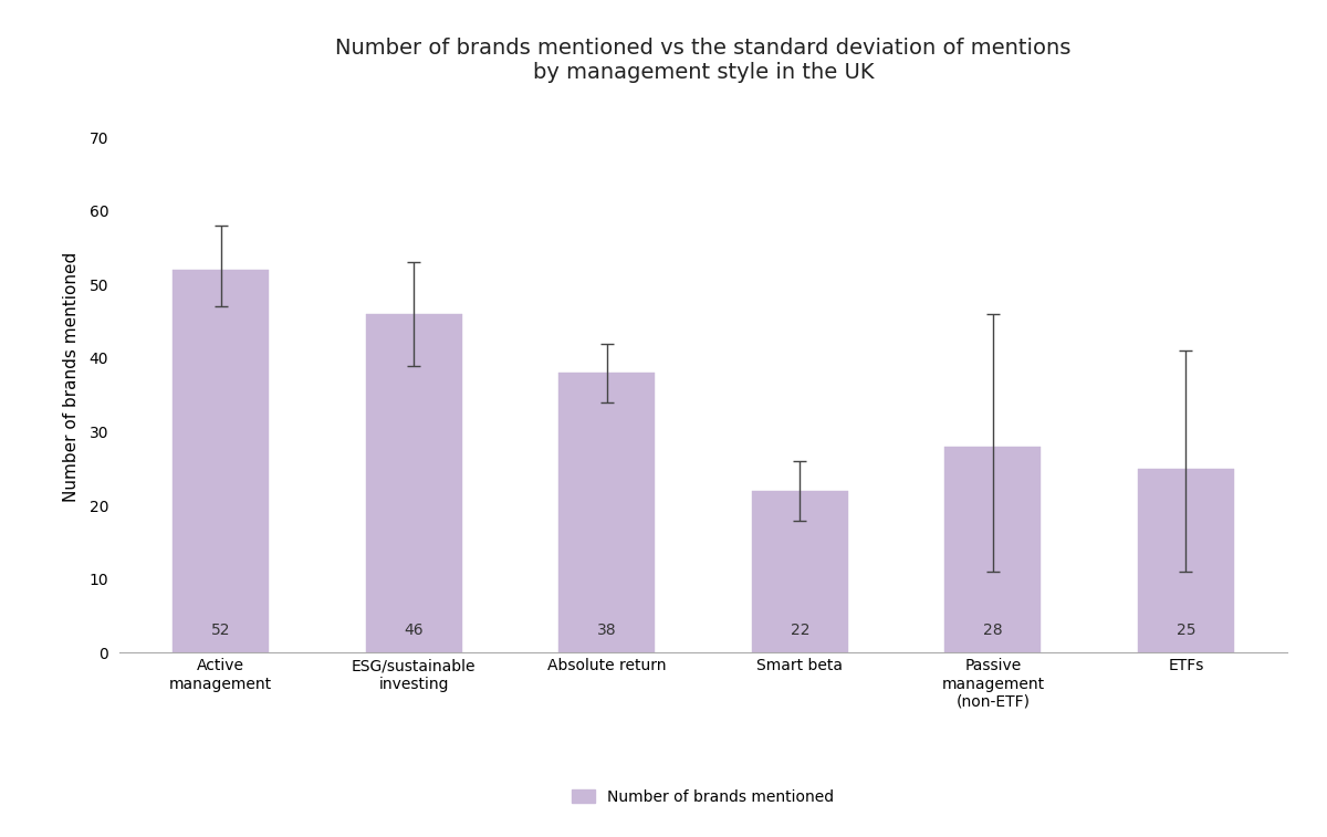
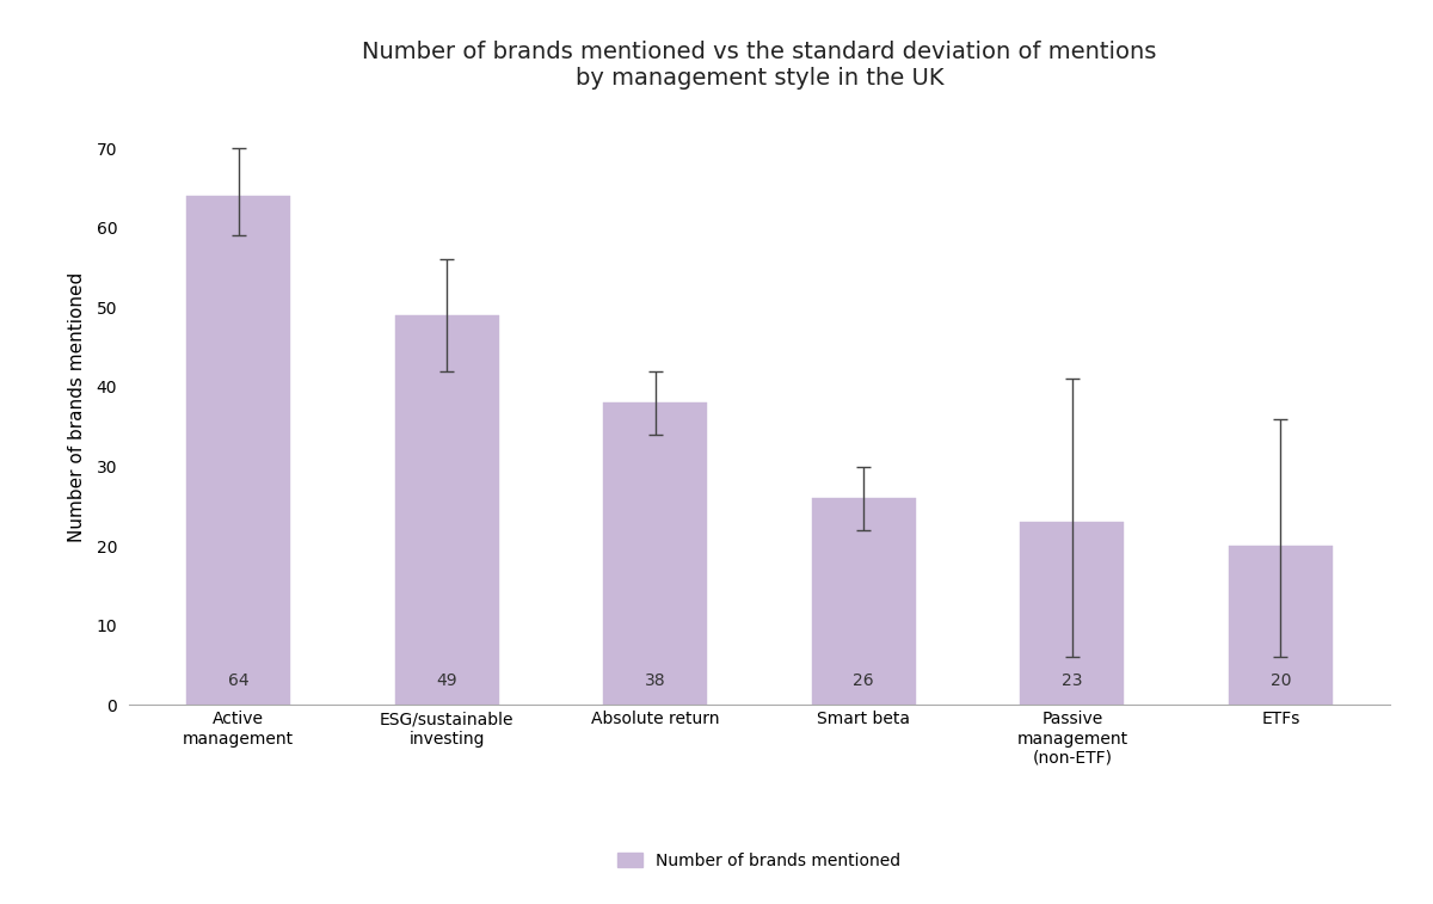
Active management: 52 -> 64
ESG/sustainable investing: 46 -> 49
Smart beta: 22 -> 26
Passive management (non-ETF): 28 -> 23
ETFs: 25 -> 20
